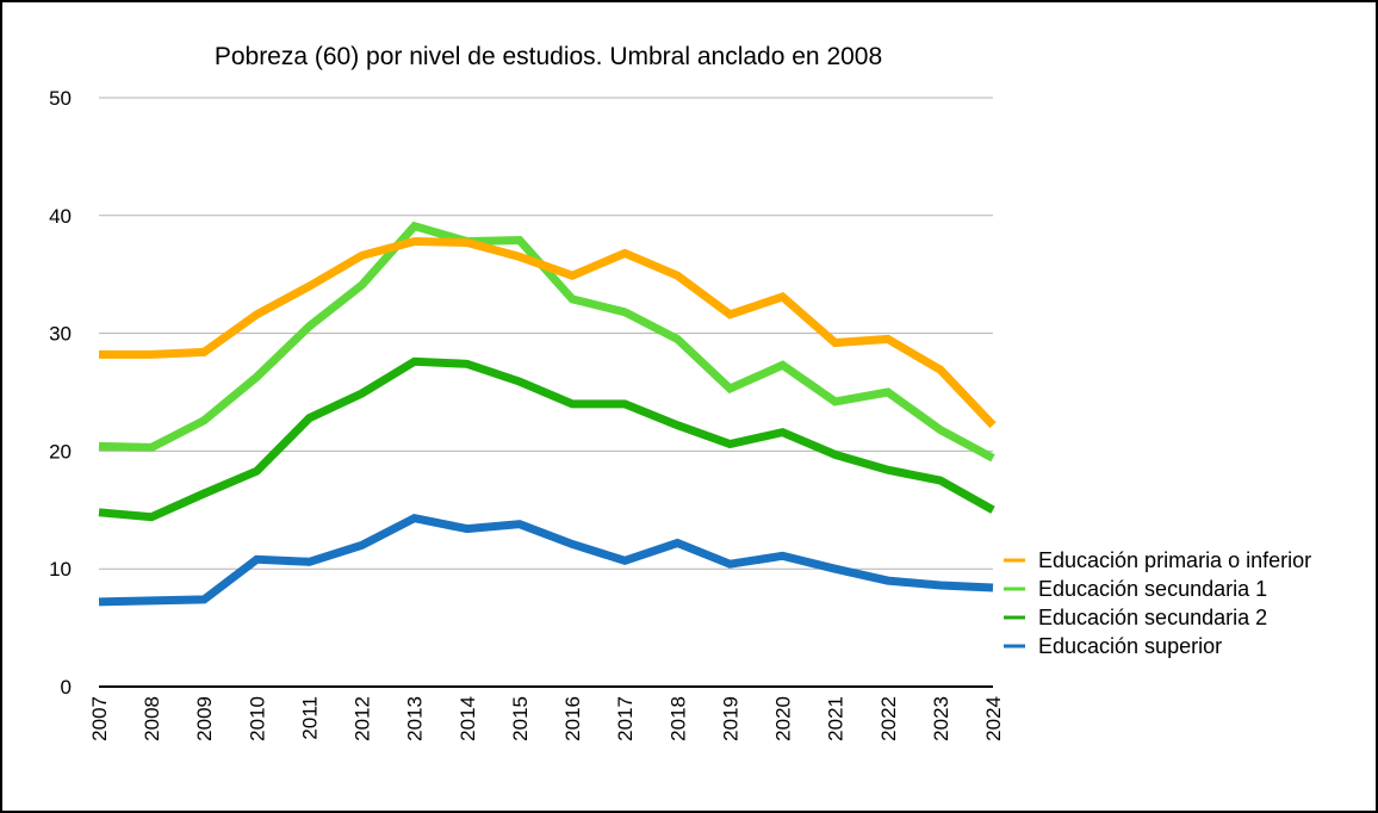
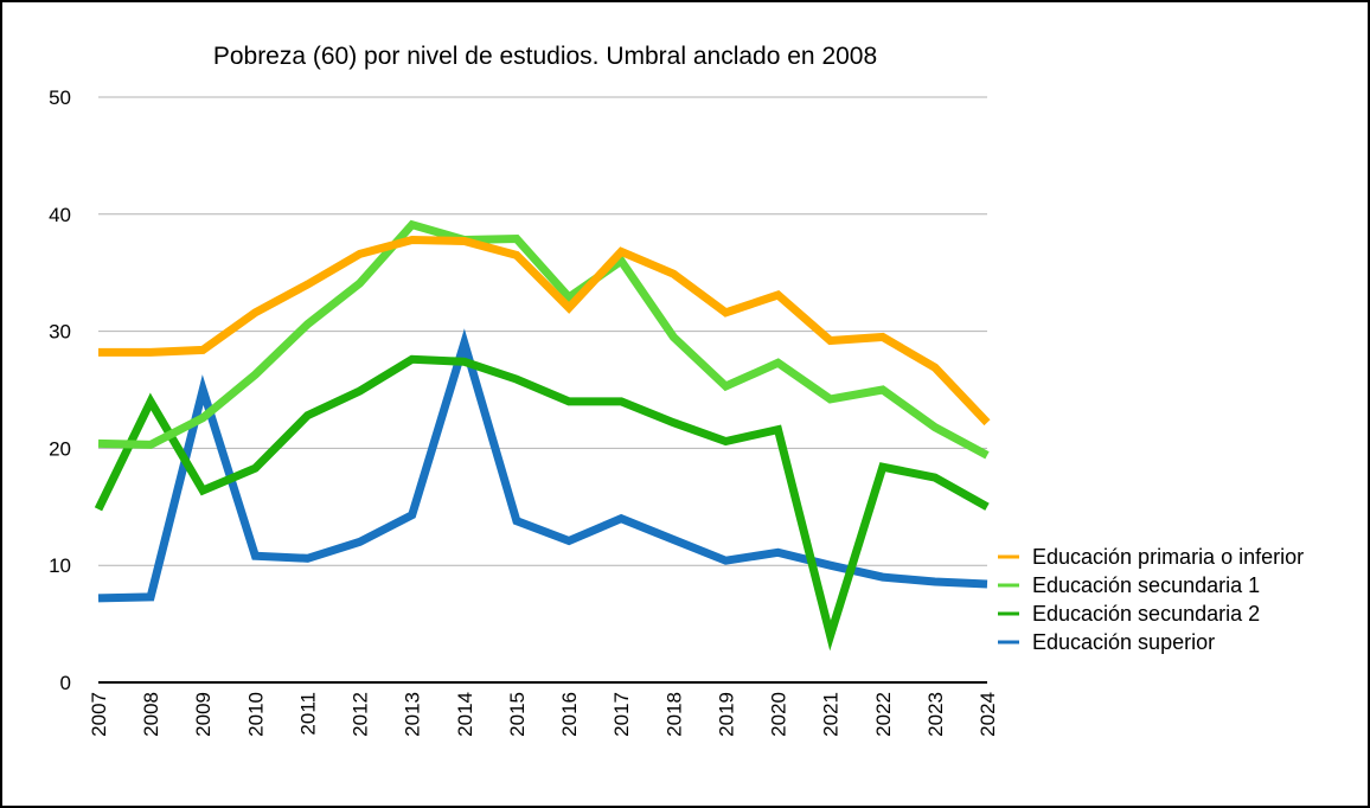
Educación secundaria 2/2008: 14 -> 24
Educación superior/2009: 7 -> 25
Educación superior/2014: 13 -> 29
Educación primaria o inferior/2016: 35 -> 32
Educación secundaria 1/2017: 32 -> 36
Educación superior/2017: 11 -> 14
Educación secundaria 2/2021: 20 -> 4
